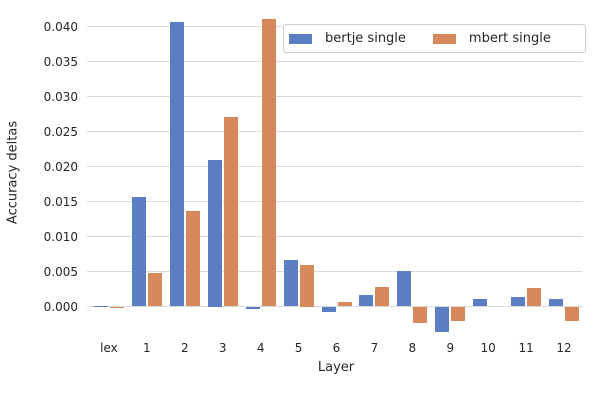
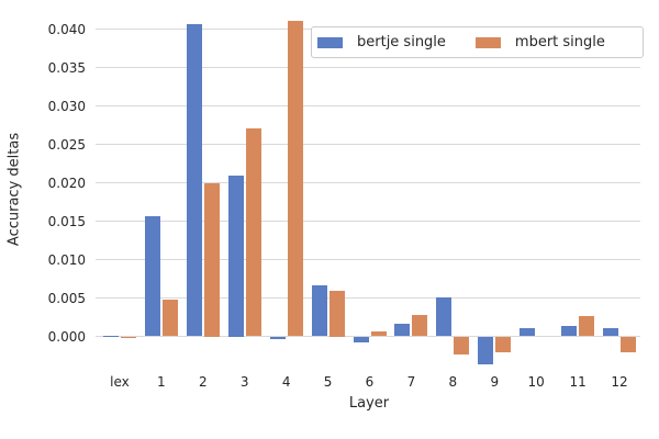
mbert single/2: 0.014 -> 0.020
